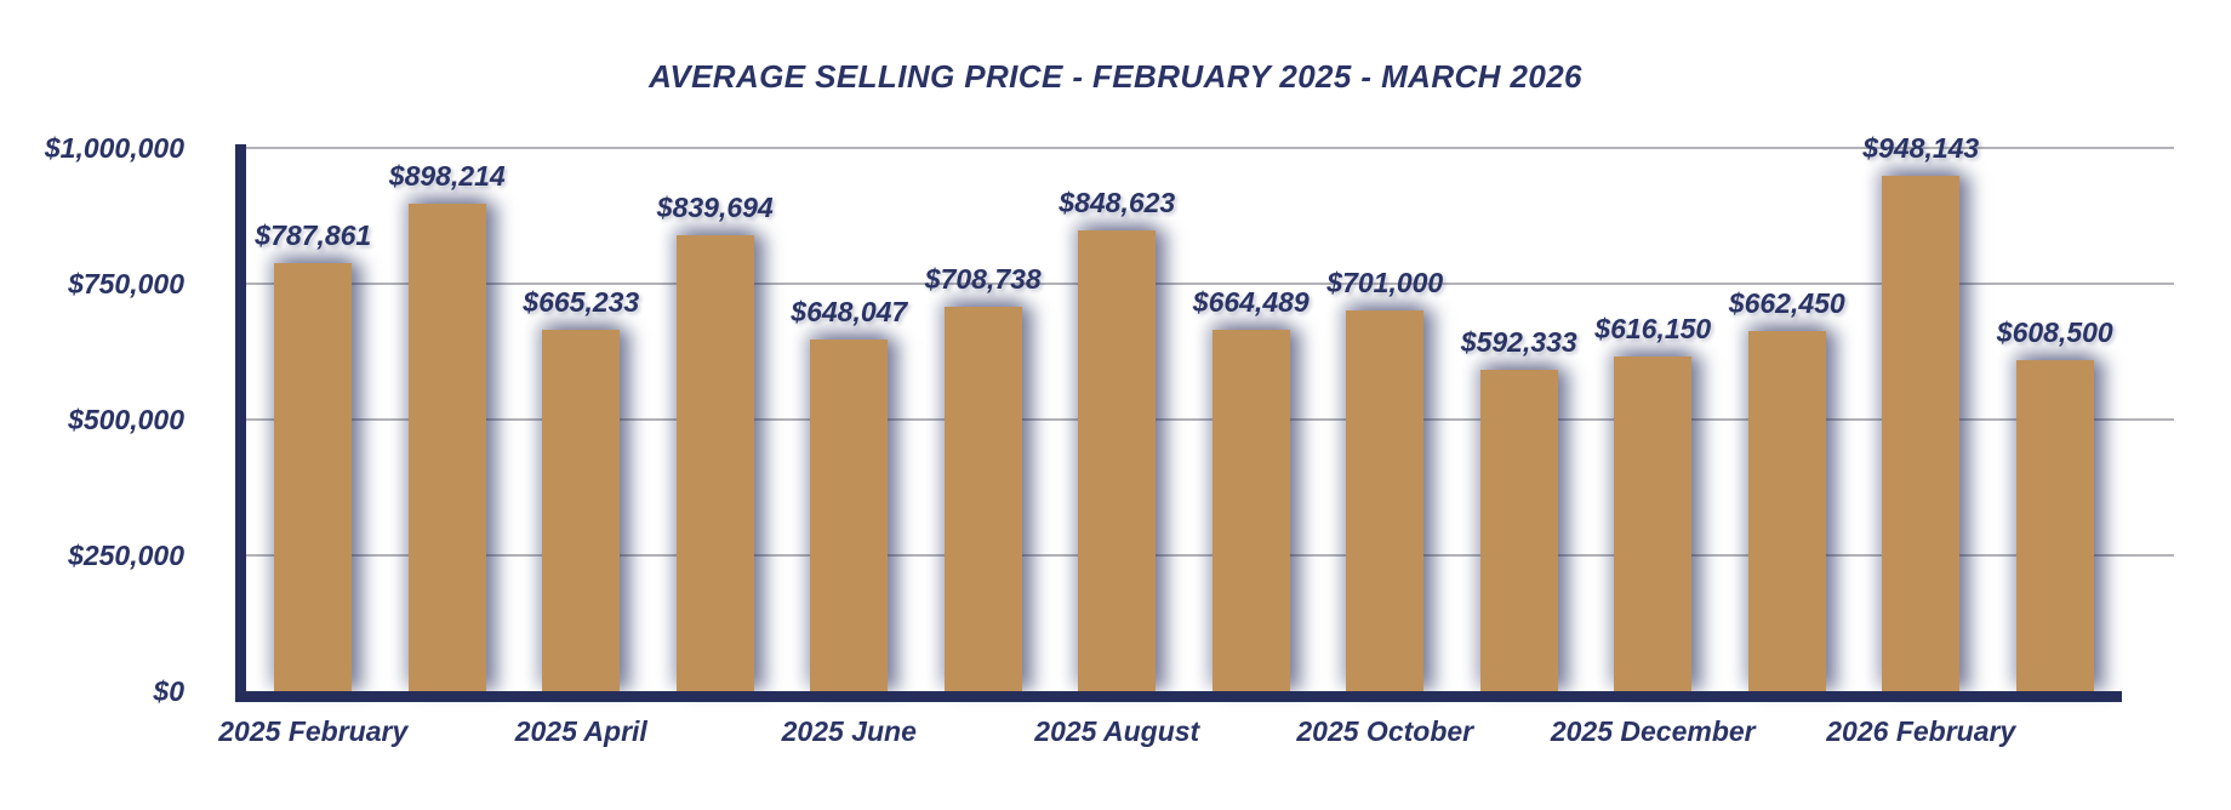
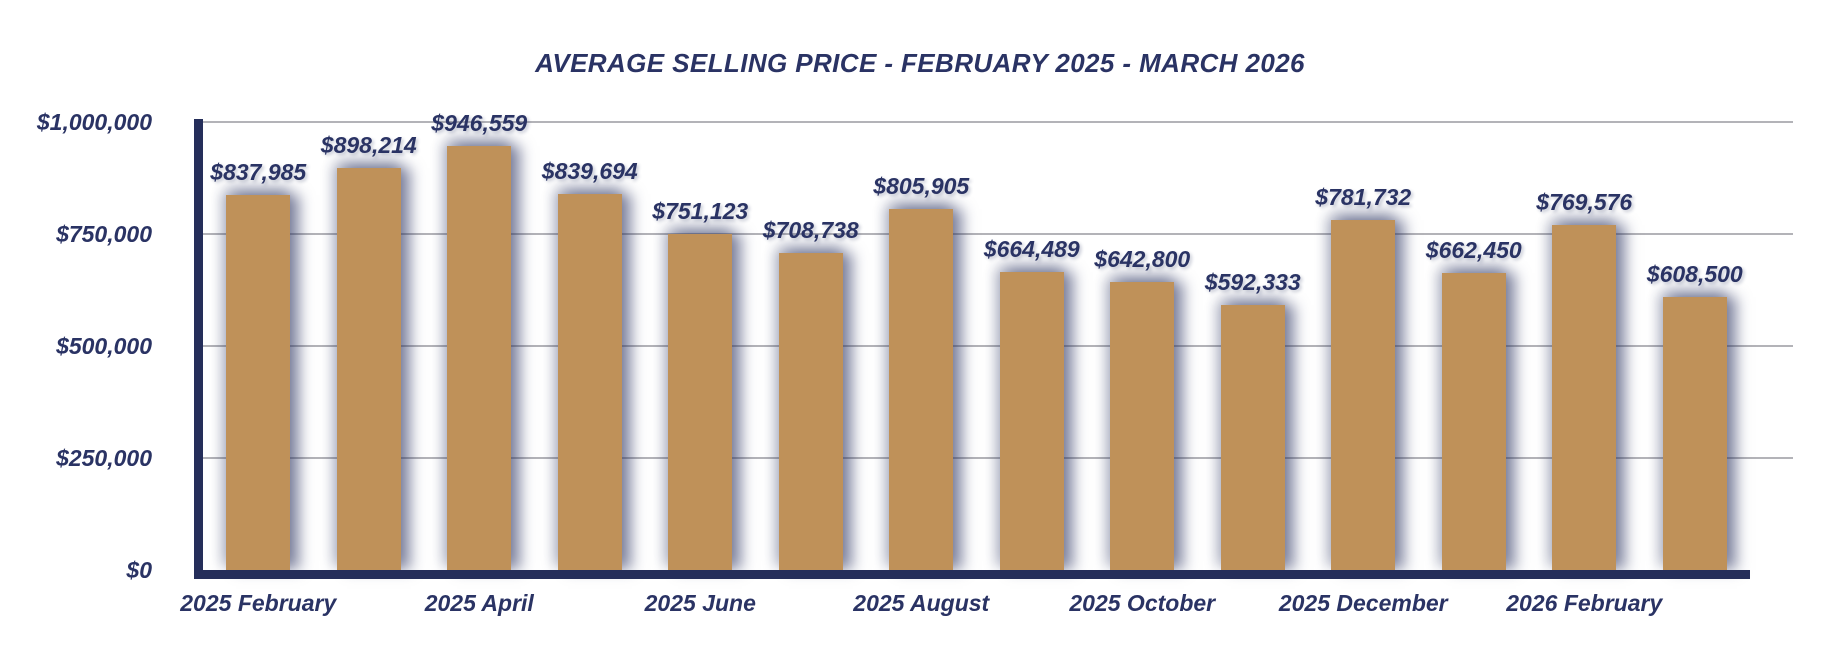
2025 February: $787,861 -> $837,985
2025 April: $665,233 -> $946,559
2025 June: $648,047 -> $751,123
2025 August: $848,623 -> $805,905
2025 October: $701,000 -> $642,800
2025 December: $616,150 -> $781,732
2026 February: $948,143 -> $769,576
